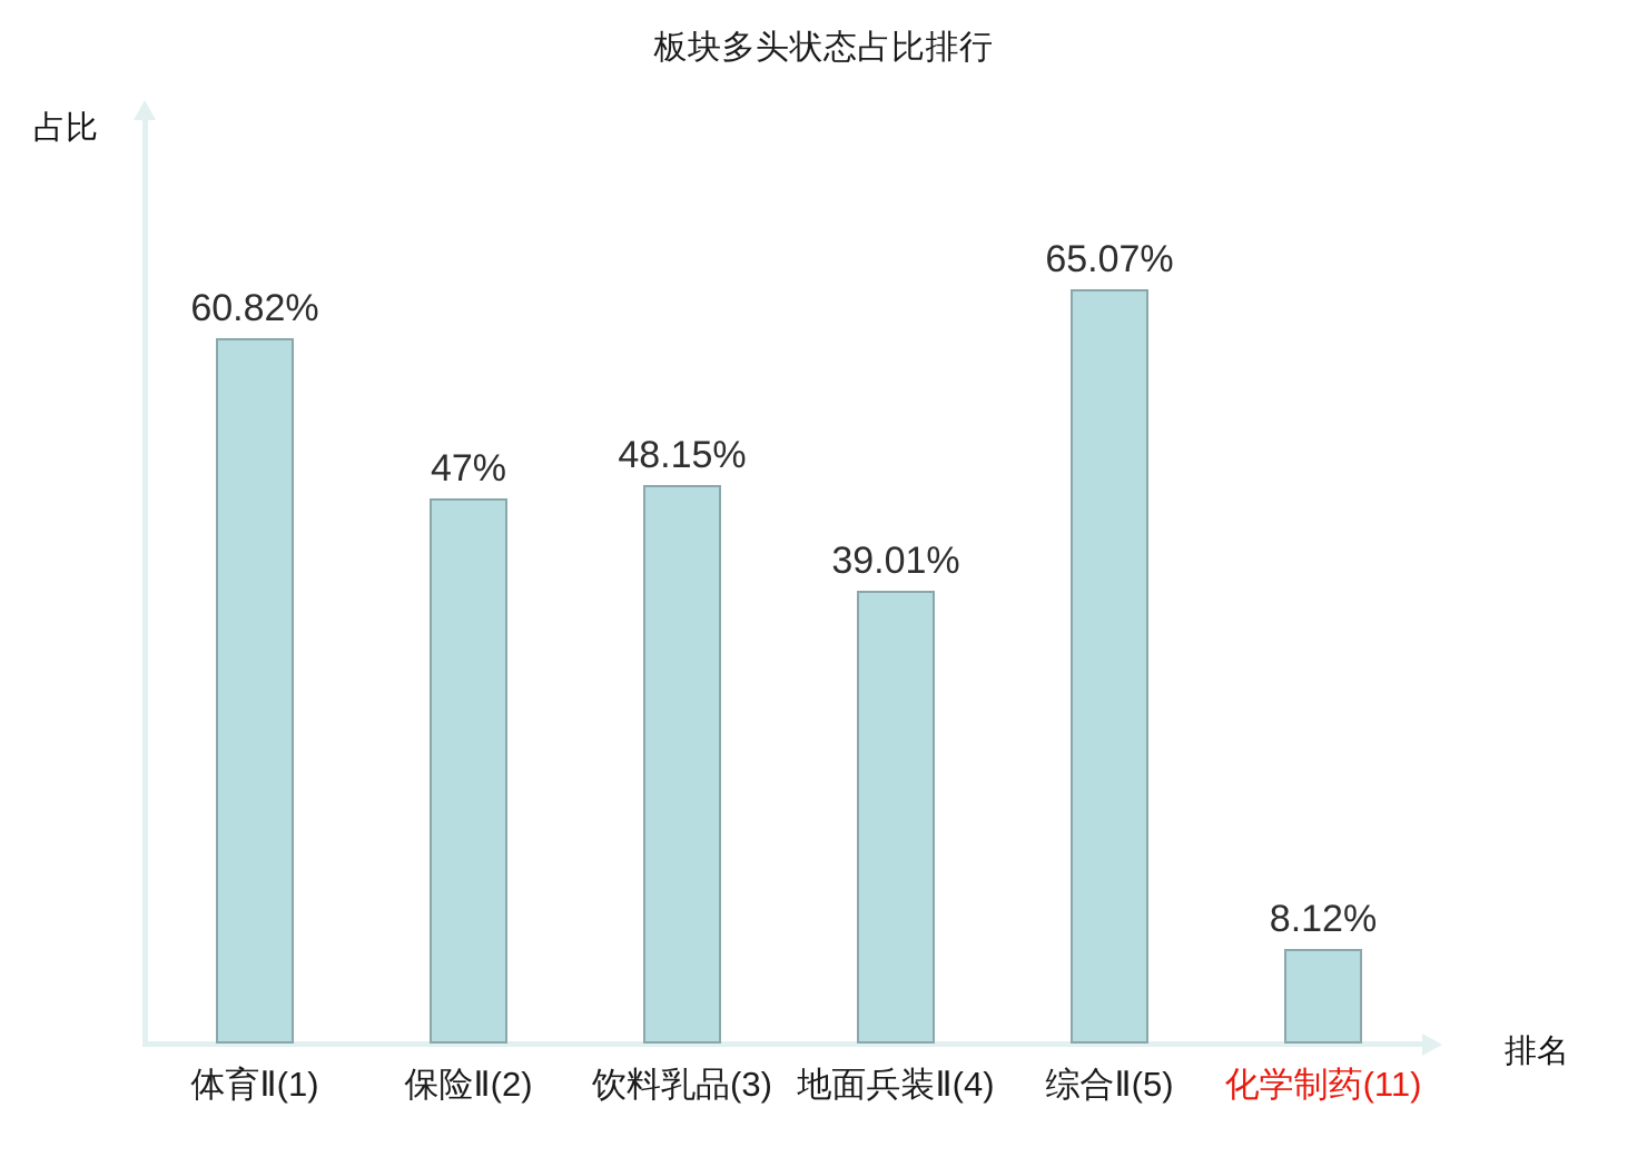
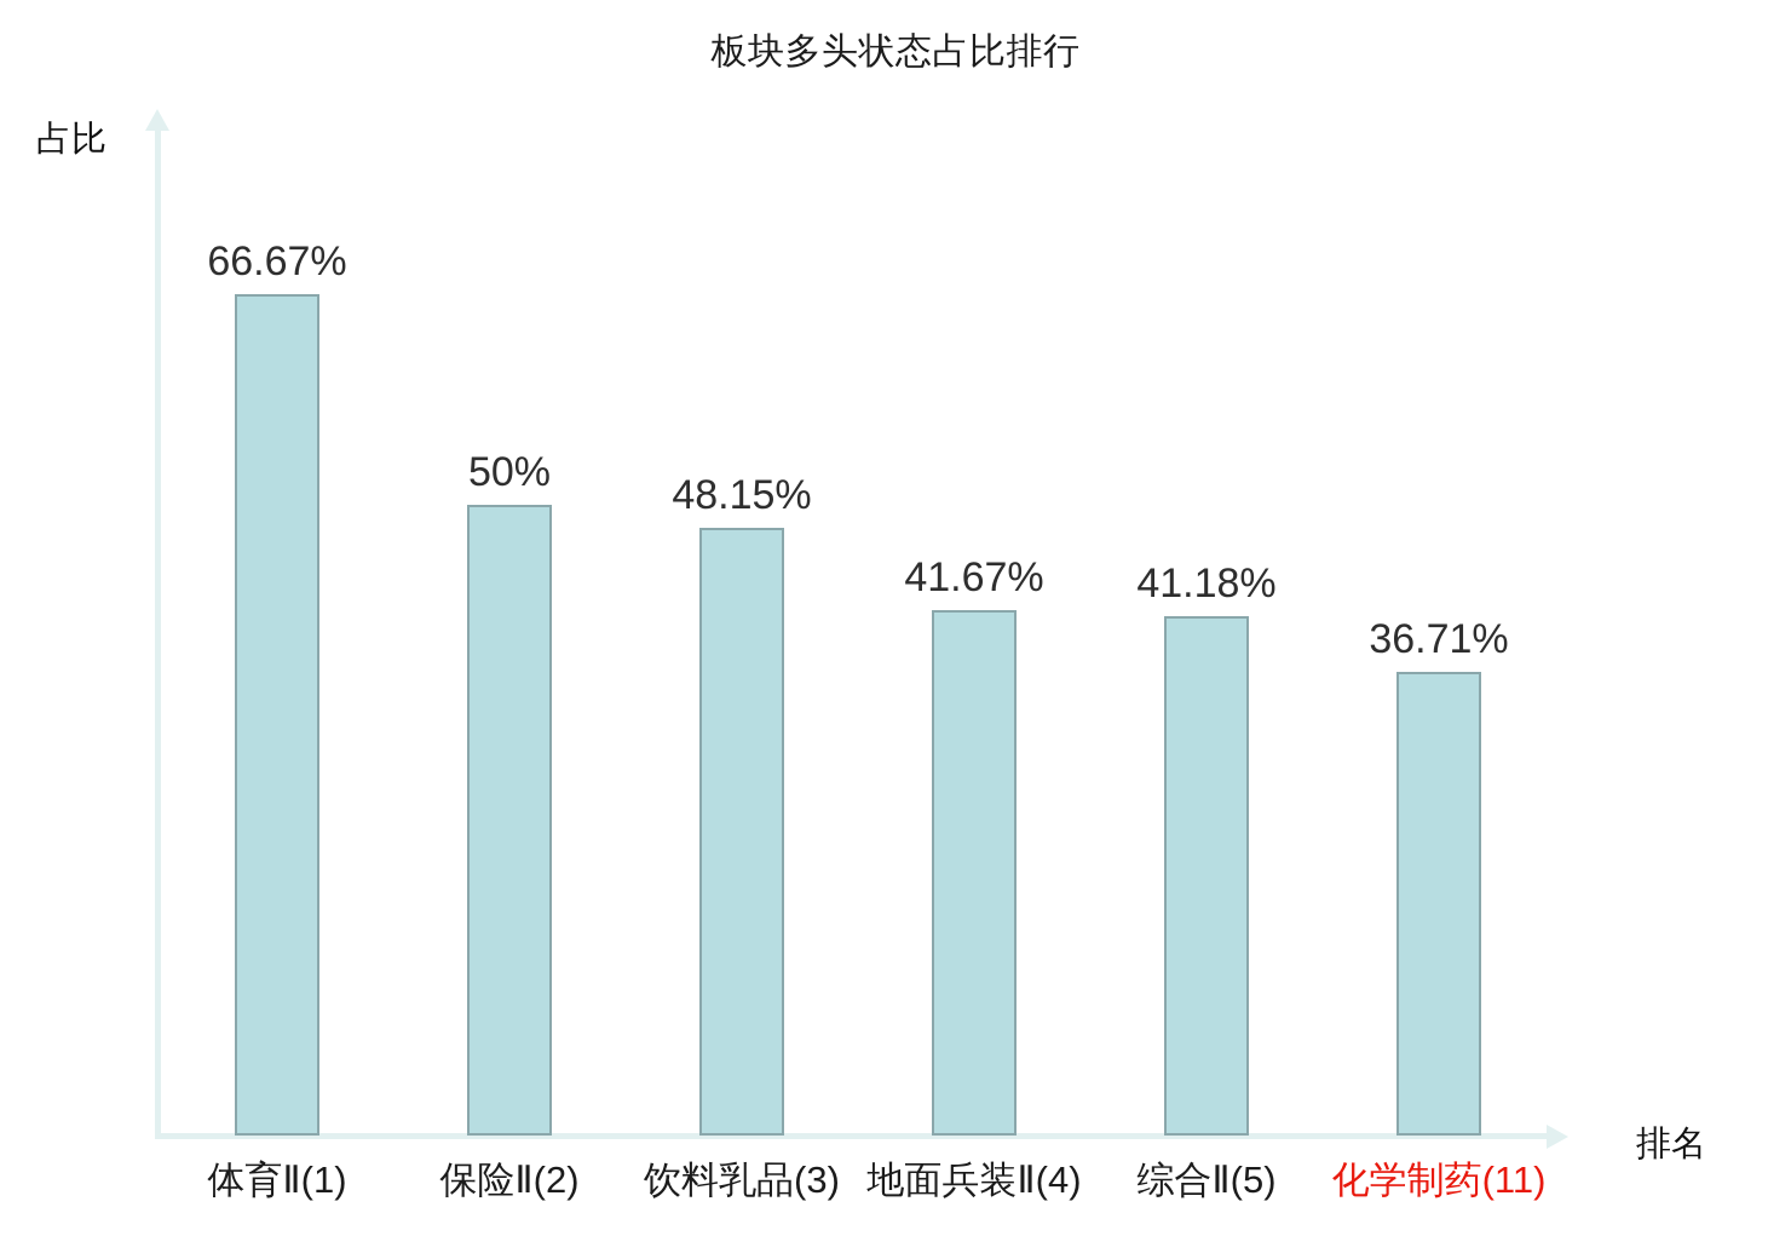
体育Ⅱ(1): 60.82% -> 66.67%
保险Ⅱ(2): 47% -> 50%
地面兵装Ⅱ(4): 39.01% -> 41.67%
综合Ⅱ(5): 65.07% -> 41.18%
化学制药(11): 8.12% -> 36.71%
